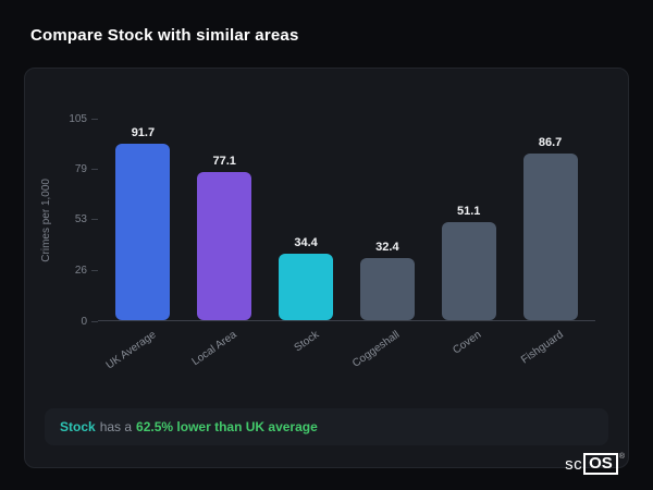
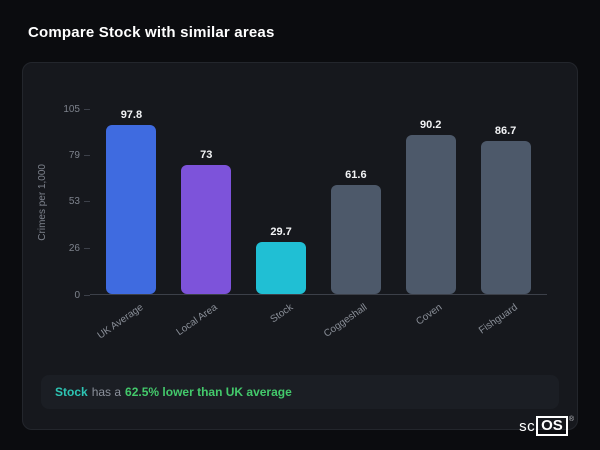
UK Average: 91.7 -> 97.8
Local Area: 77.1 -> 73
Stock: 34.4 -> 29.7
Coggeshall: 32.4 -> 61.6
Coven: 51.1 -> 90.2
